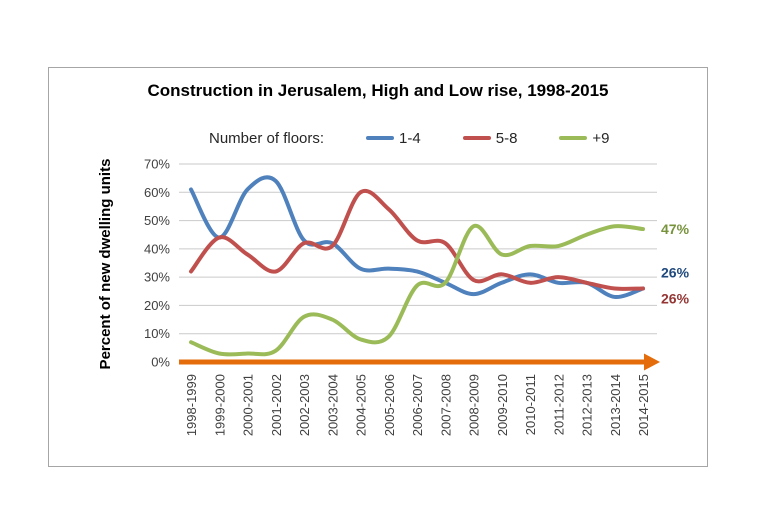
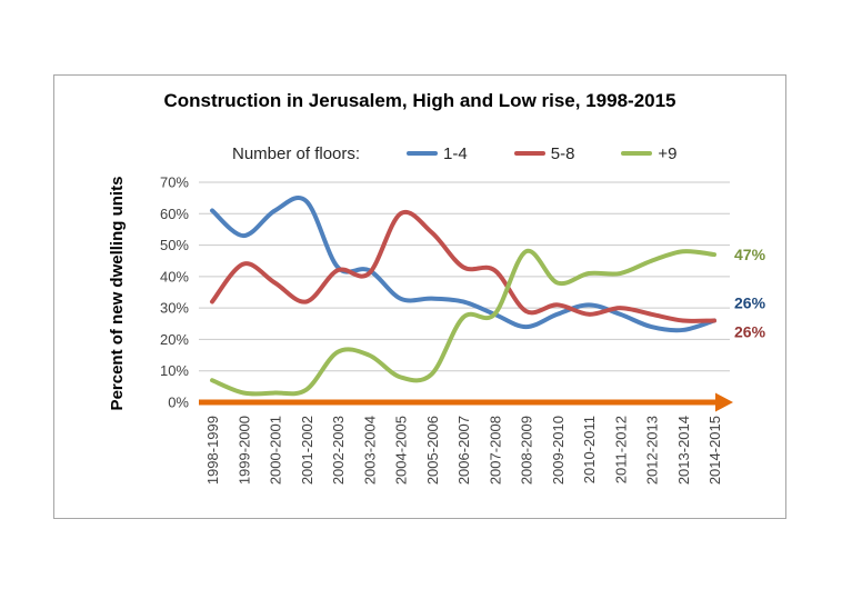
1-4/1999-2000: 44% -> 53%
1-4/2012-2013: 28% -> 24%
